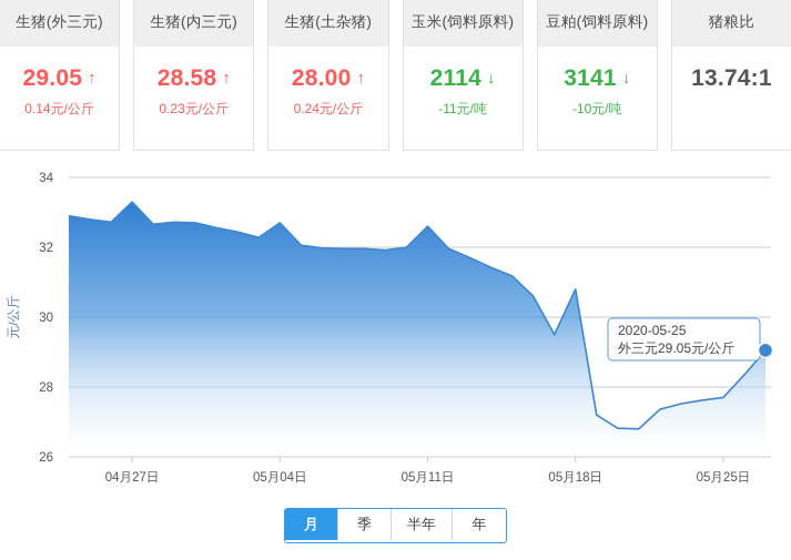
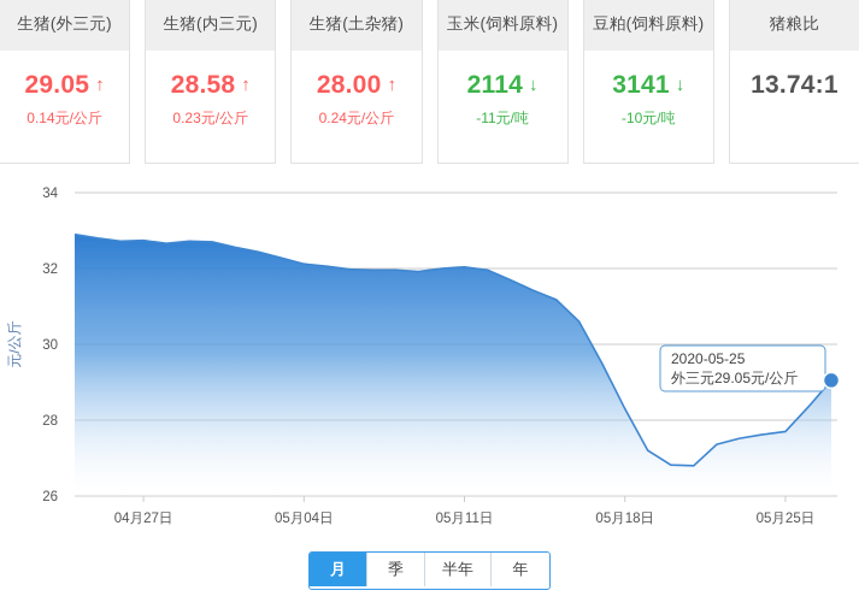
04月27日: 33.3 -> 32.7
05月04日: 32.7 -> 32.1
05月11日: 32.6 -> 32.0
05月18日: 30.8 -> 28.3
